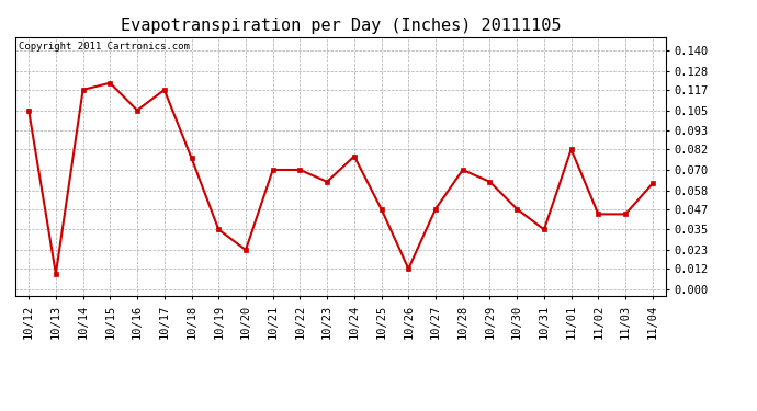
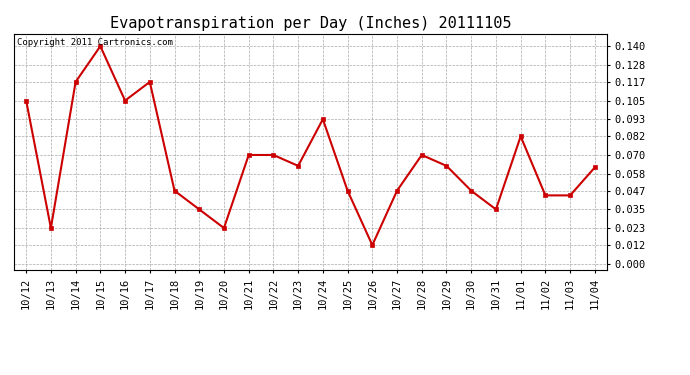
10/13: 0.009 -> 0.023
10/15: 0.121 -> 0.140
10/18: 0.077 -> 0.047
10/24: 0.078 -> 0.093
